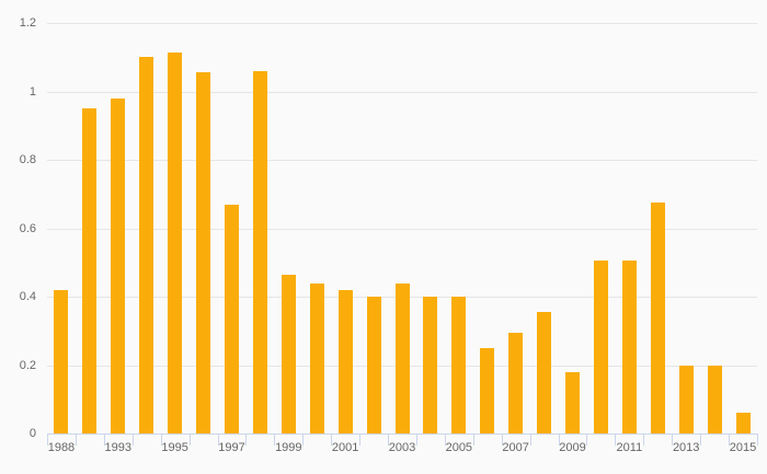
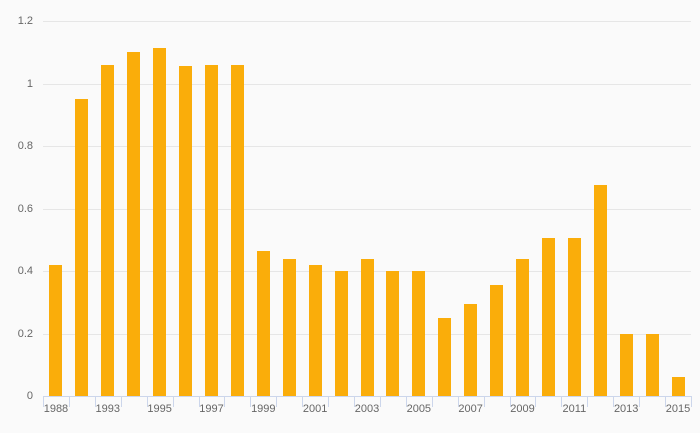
1993: 0.98 -> 1.06
1997: 0.67 -> 1.06
2009: 0.18 -> 0.44
